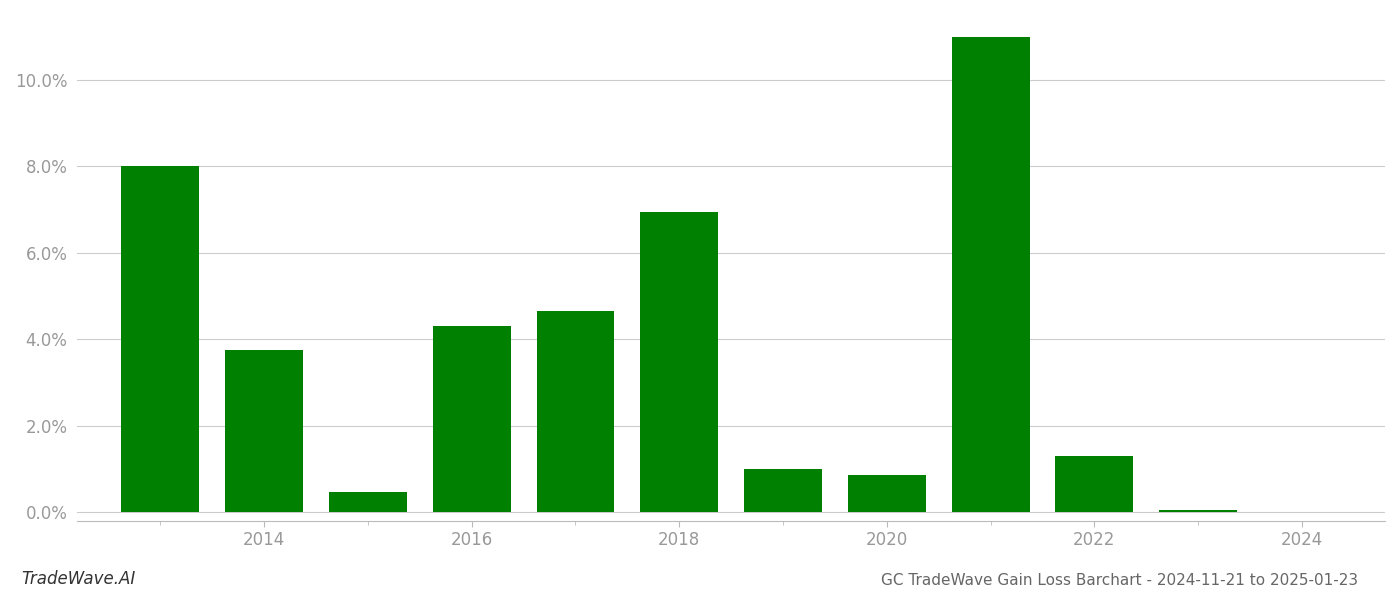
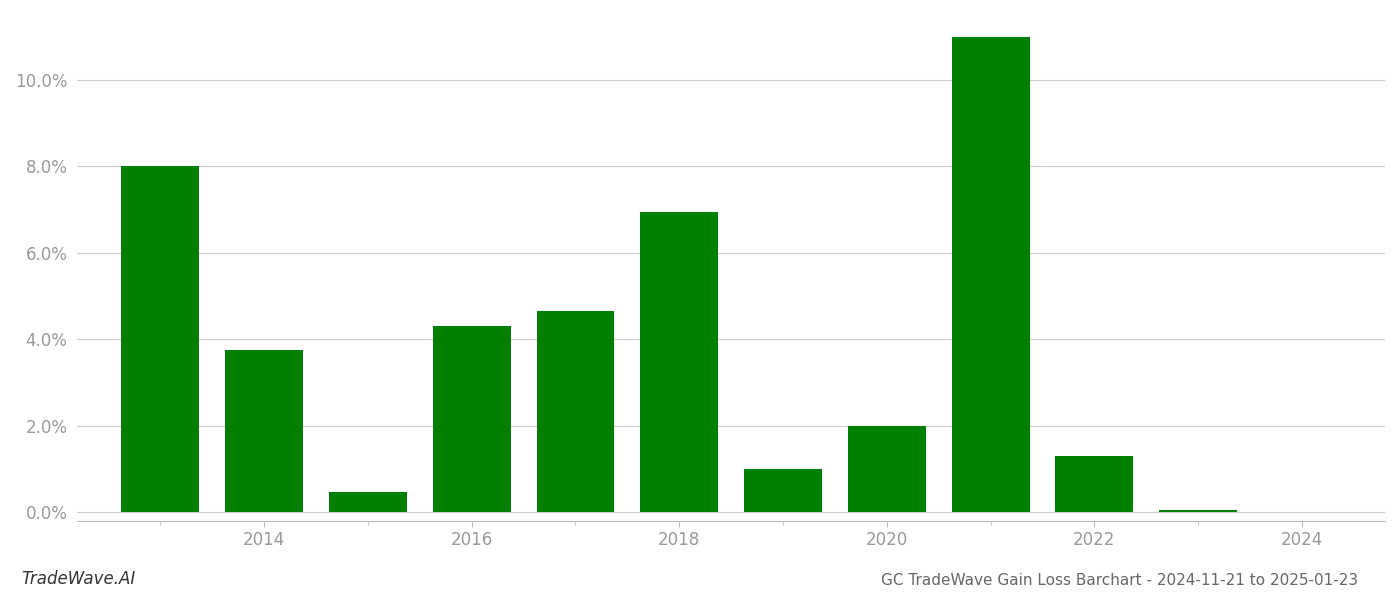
2020: 0.85% -> 2.00%
